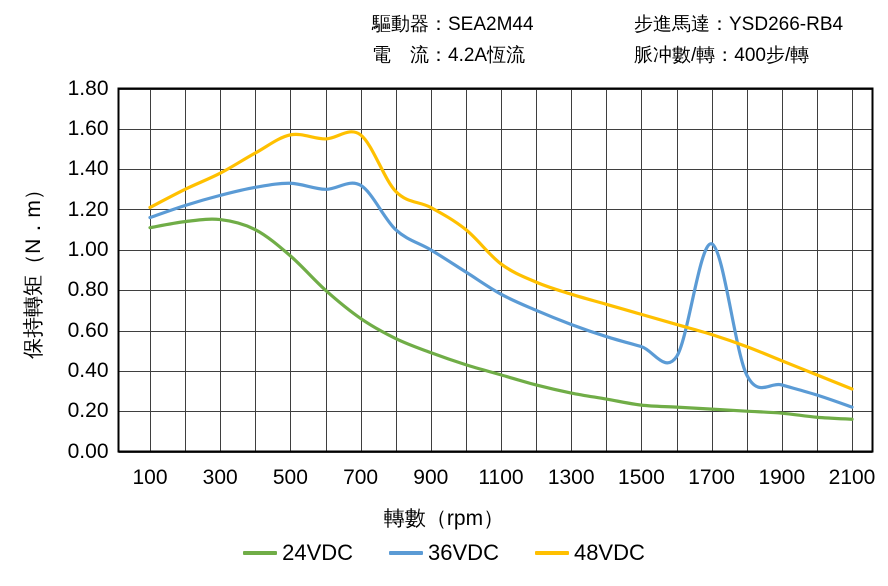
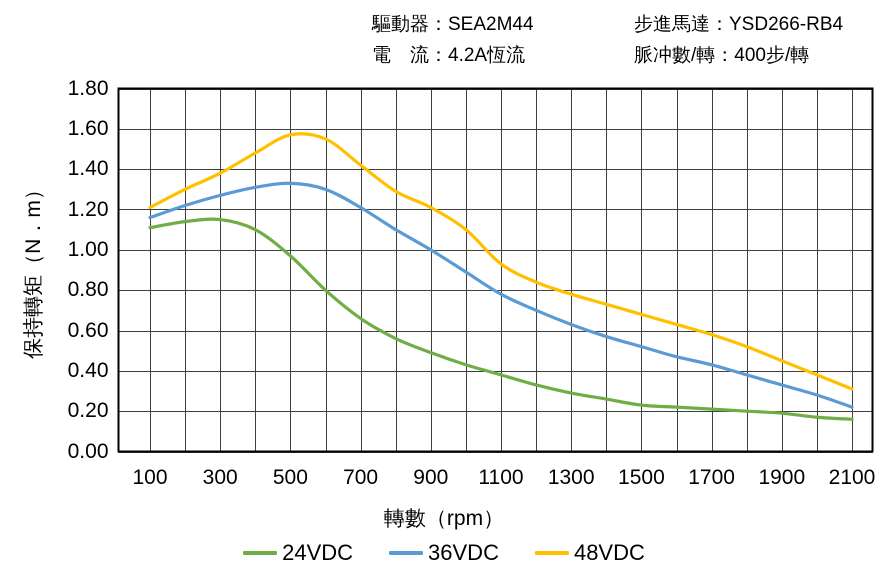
36VDC/700: 1.32 -> 1.21
48VDC/700: 1.57 -> 1.42
36VDC/1700: 1.03 -> 0.43
